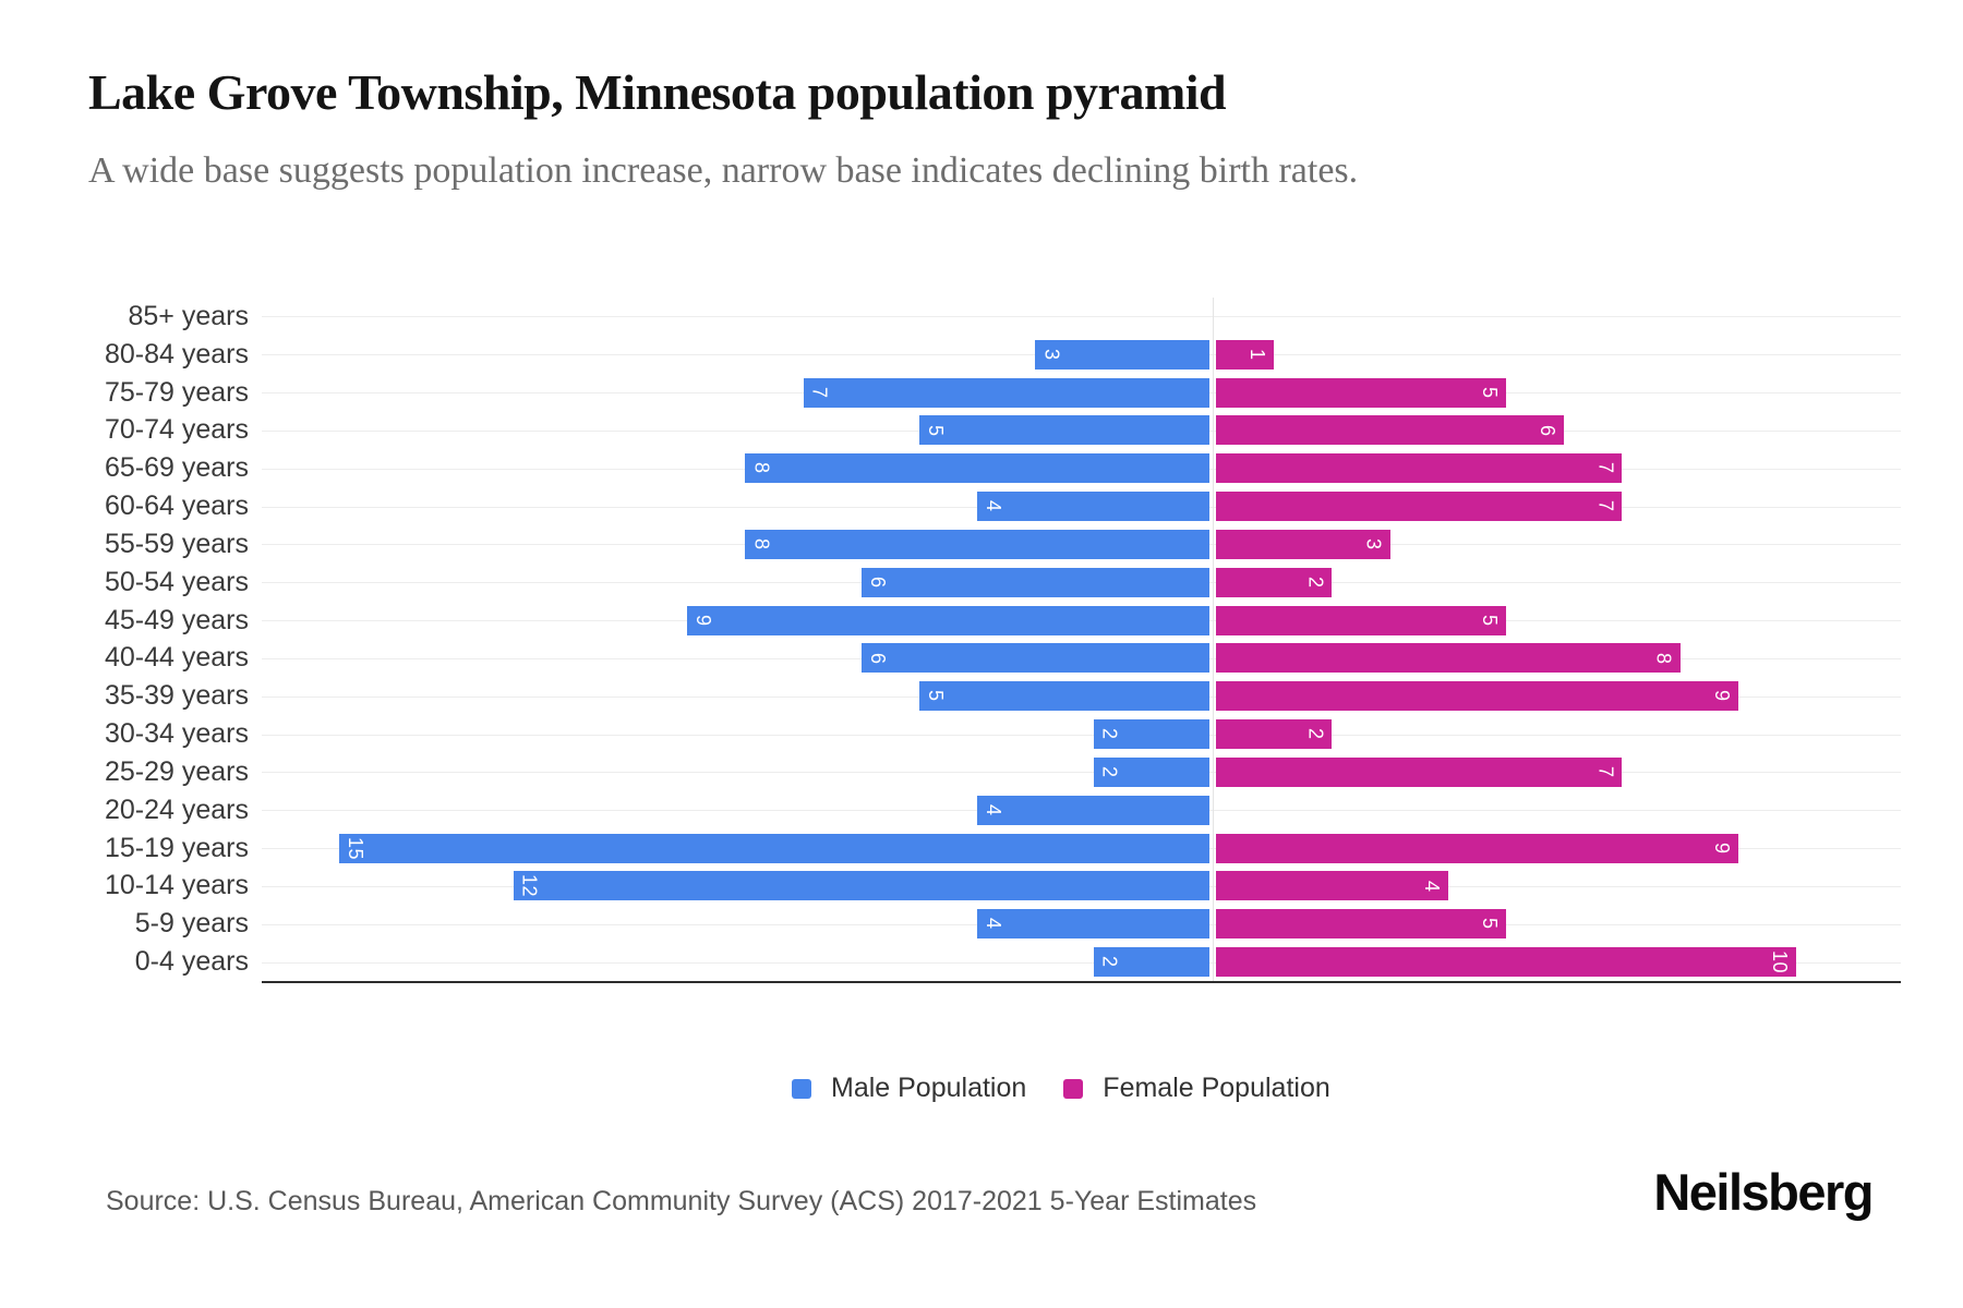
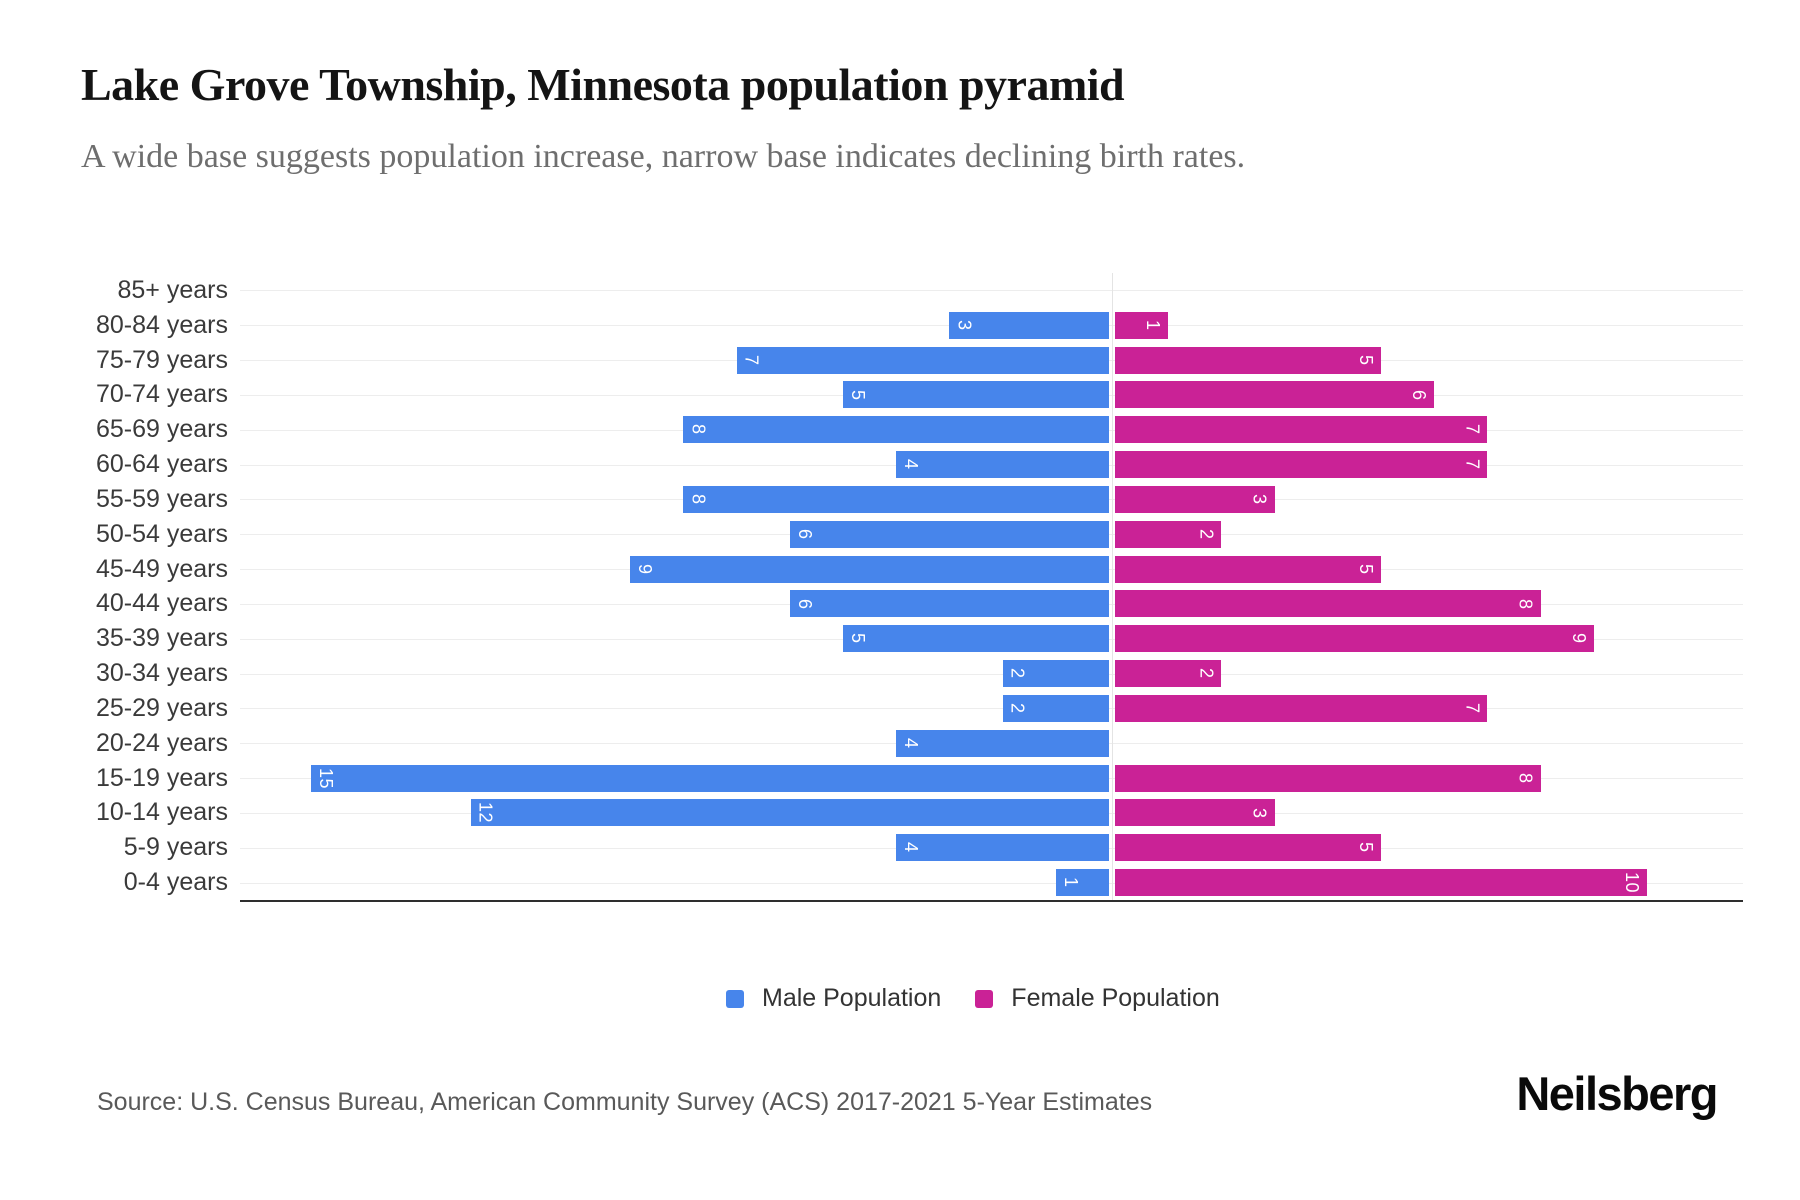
Female Population/15-19 years: 9 -> 8
Female Population/10-14 years: 4 -> 3
Male Population/0-4 years: 2 -> 1
